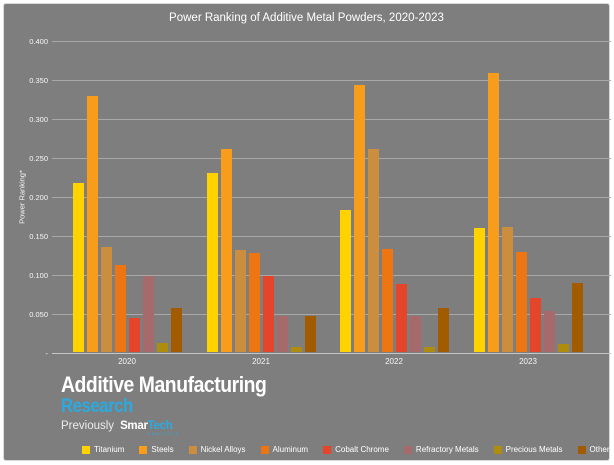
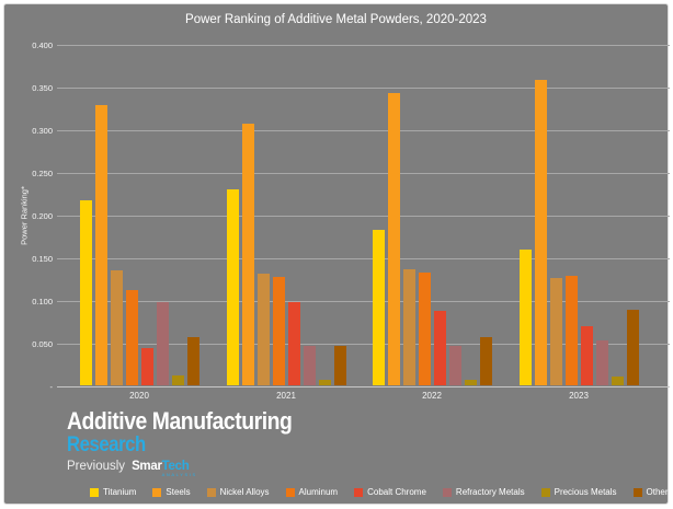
Steels/2021: 0.26 -> 0.31
Nickel Alloys/2022: 0.26 -> 0.14
Nickel Alloys/2023: 0.16 -> 0.13
